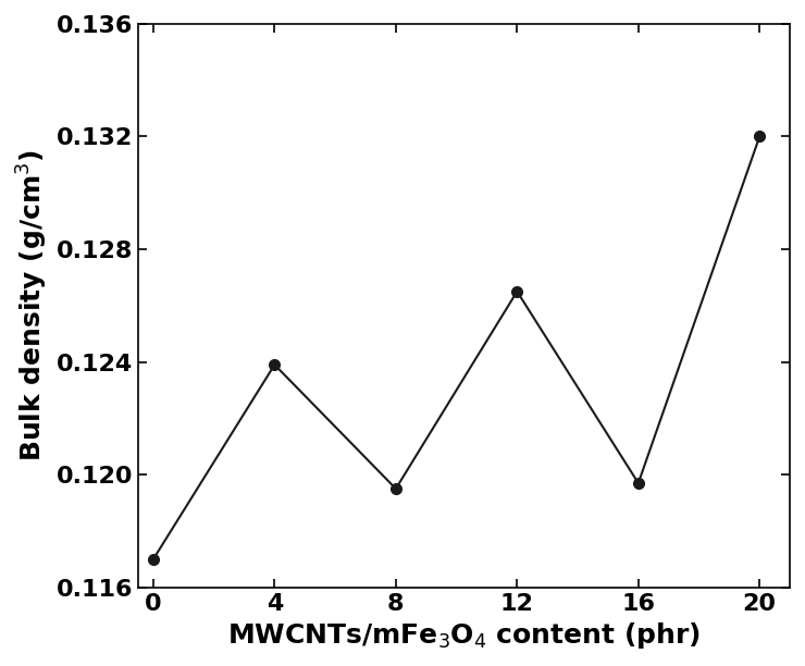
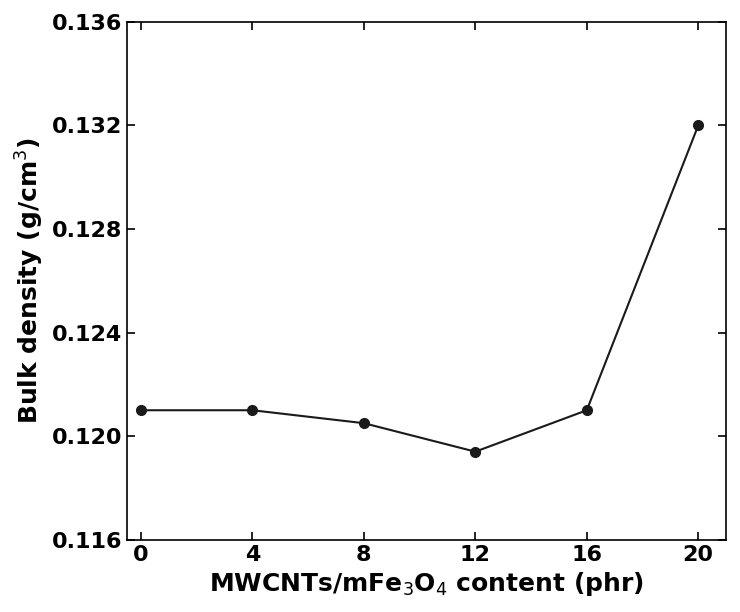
0: 0.1170 -> 0.1210
4: 0.1239 -> 0.1210
8: 0.1195 -> 0.1205
12: 0.1265 -> 0.1194
16: 0.1197 -> 0.1210
